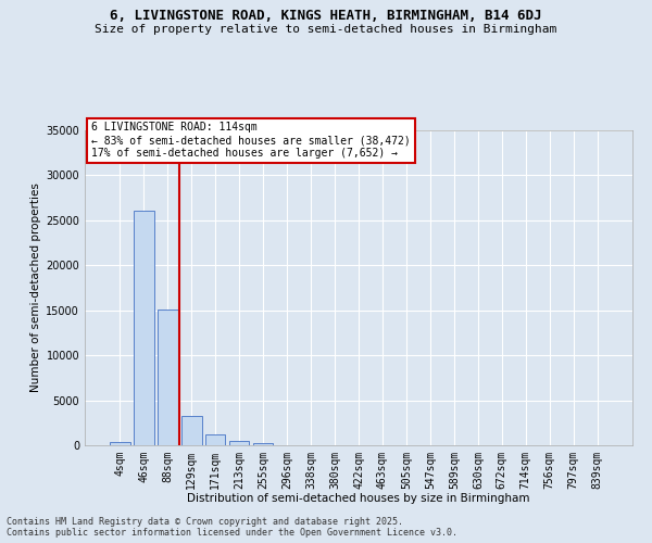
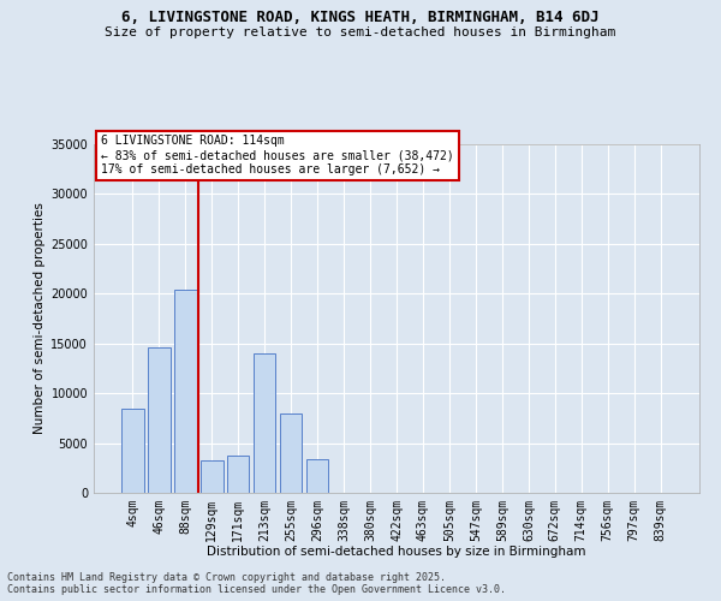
4sqm: 400 -> 8400
46sqm: 26100 -> 14600
88sqm: 15100 -> 20400
171sqm: 1200 -> 3800
213sqm: 400 -> 14000
255sqm: 200 -> 8000
296sqm: 0 -> 3400
